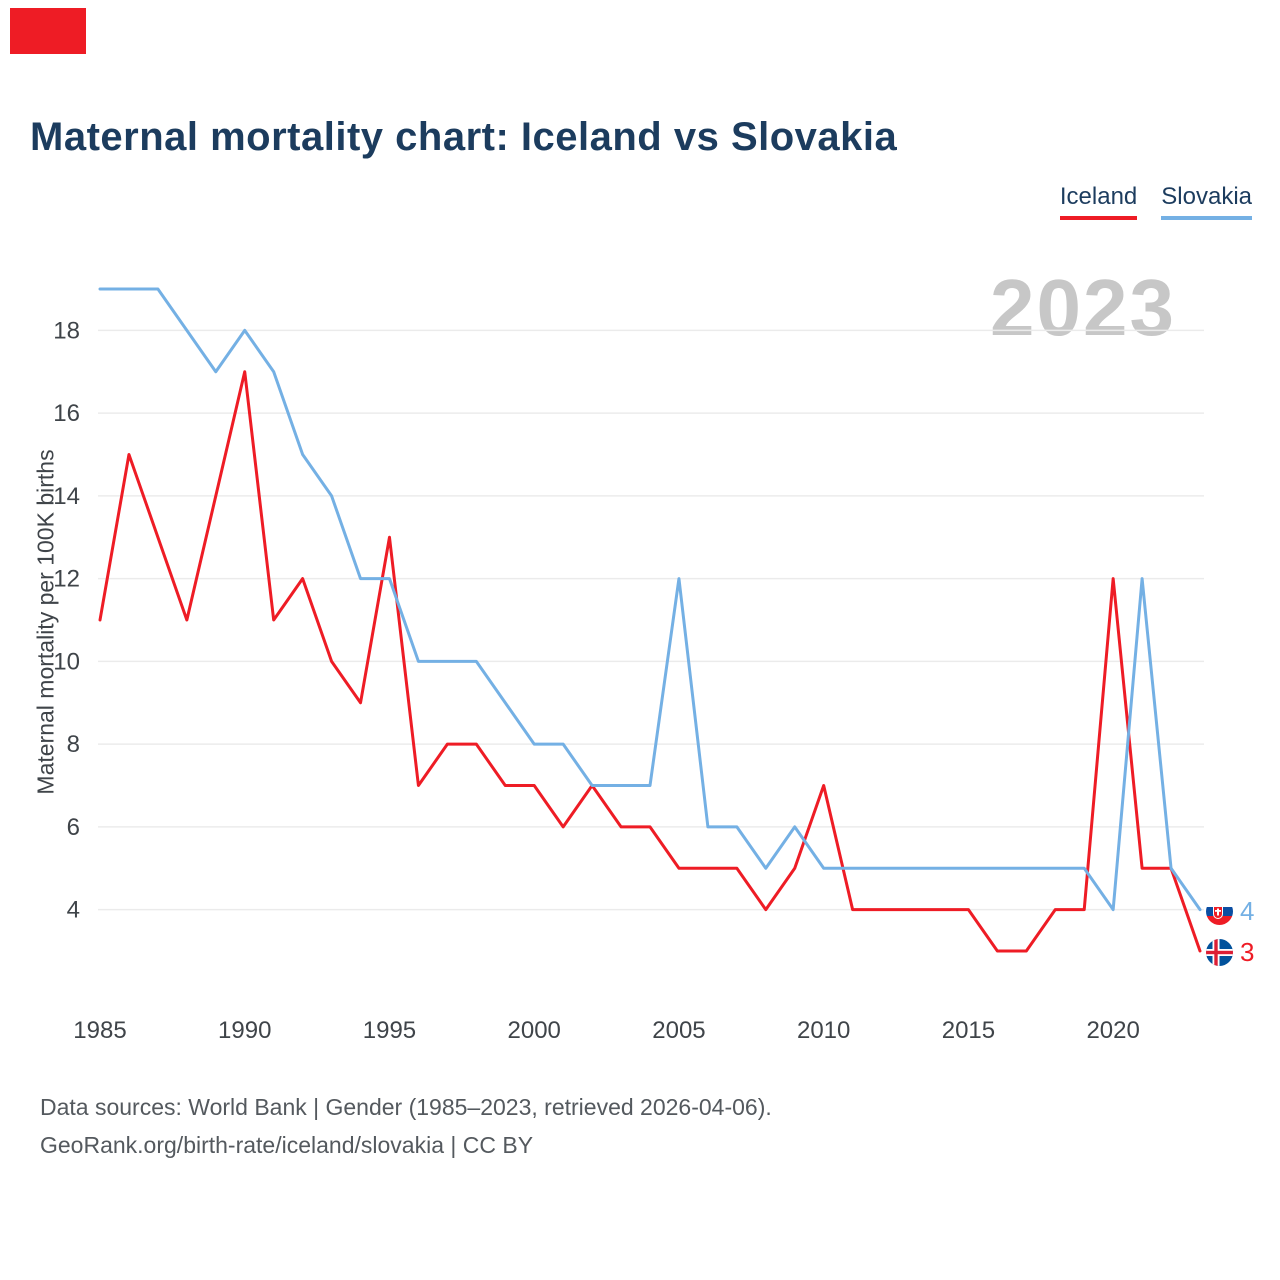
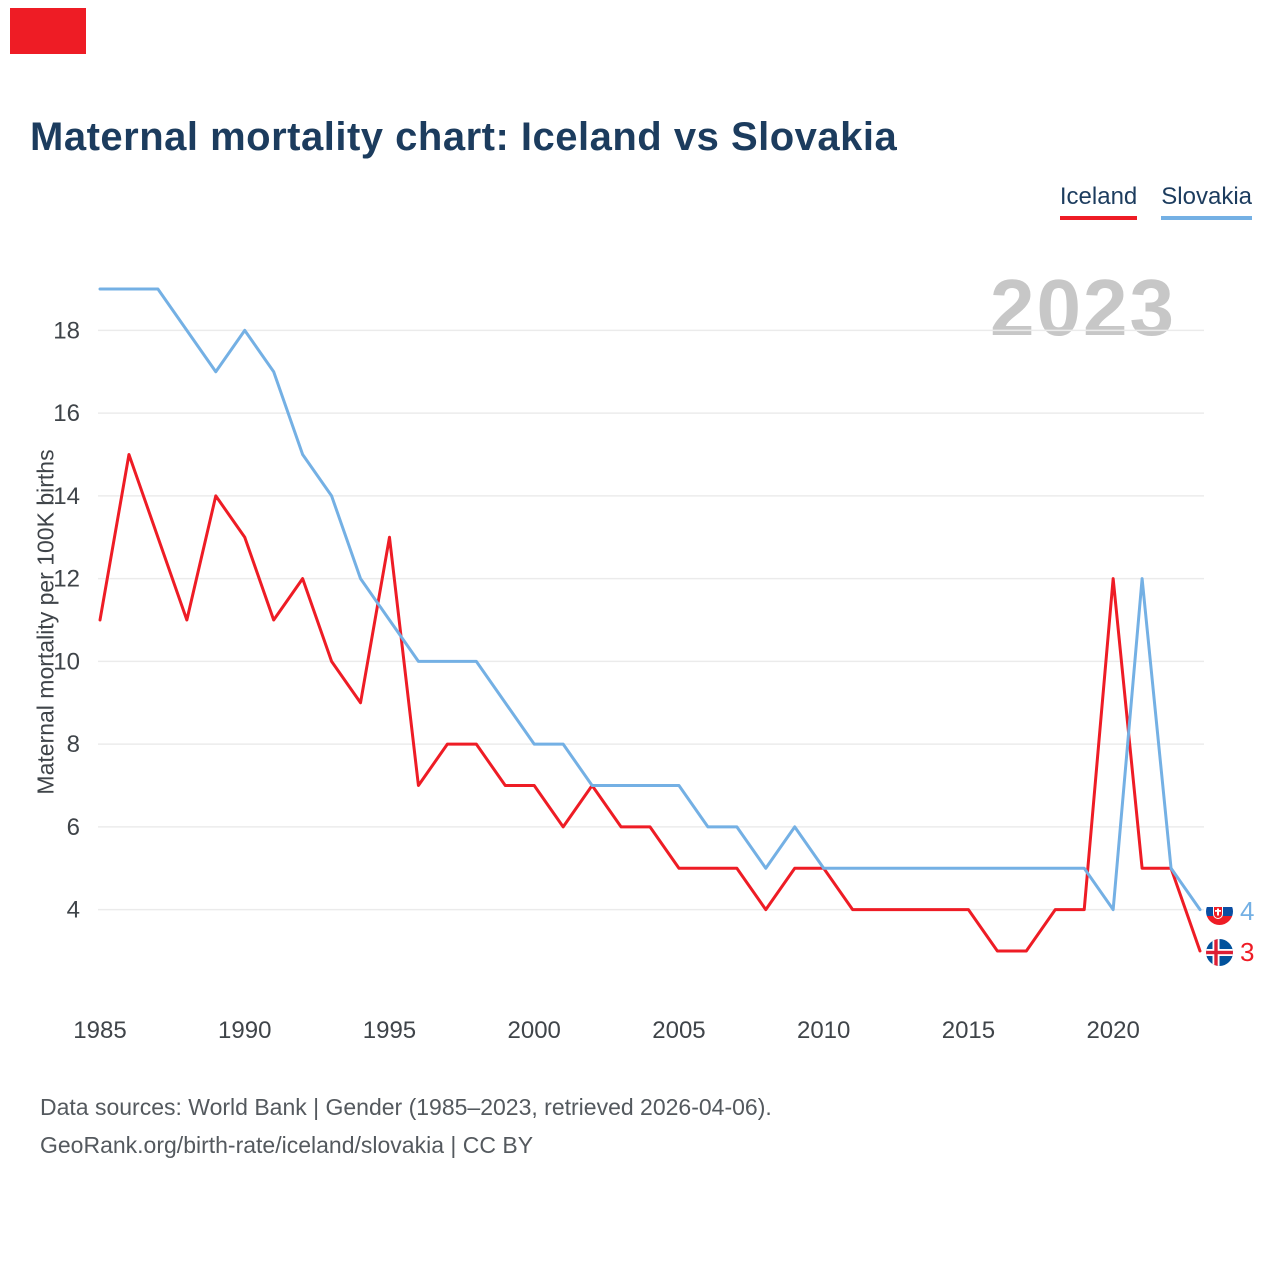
Iceland/1990: 17 -> 13
Slovakia/1995: 12 -> 11
Slovakia/2005: 12 -> 7
Iceland/2010: 7 -> 5
